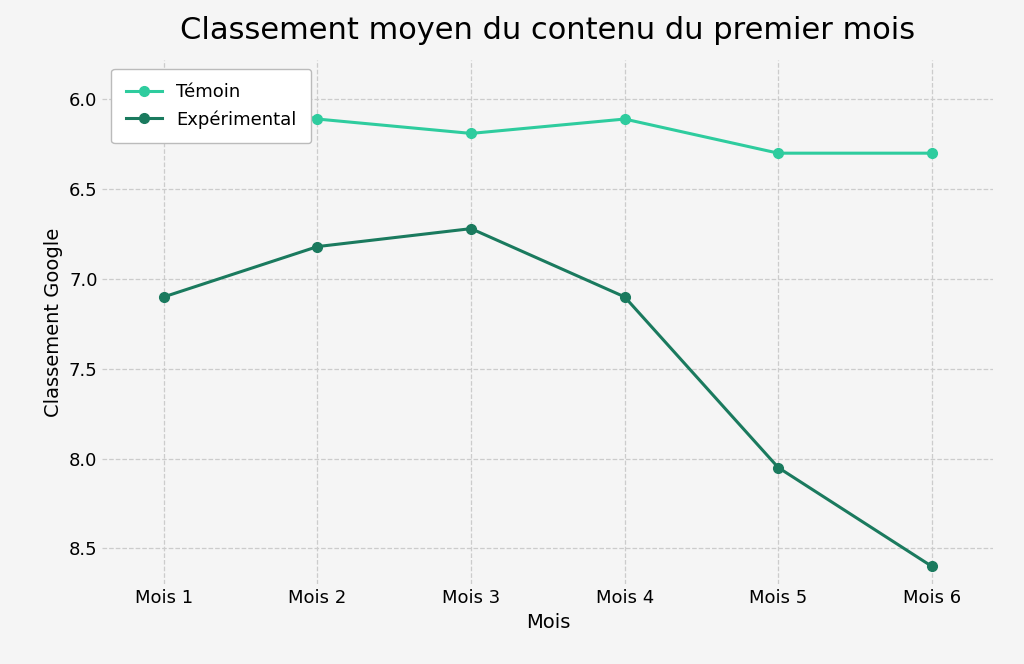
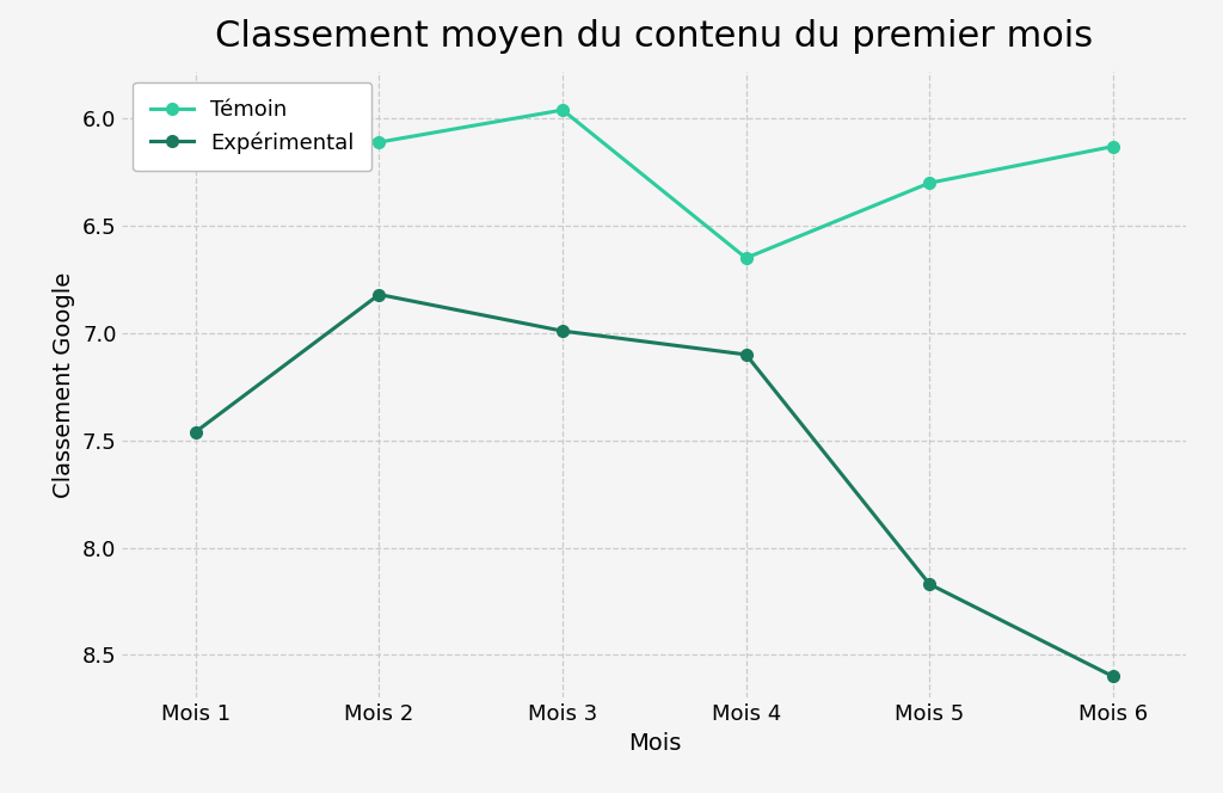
Expérimental/Mois 1: 7.10 -> 7.46
Témoin/Mois 3: 6.19 -> 5.96
Expérimental/Mois 3: 6.72 -> 6.99
Témoin/Mois 4: 6.11 -> 6.65
Expérimental/Mois 5: 8.05 -> 8.17
Témoin/Mois 6: 6.30 -> 6.13
